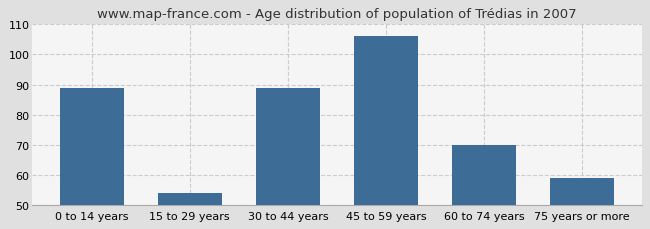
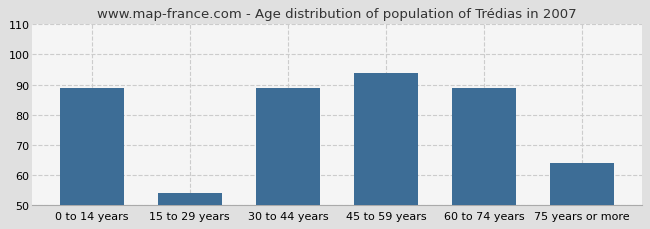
45 to 59 years: 106 -> 94
60 to 74 years: 70 -> 89
75 years or more: 59 -> 64
